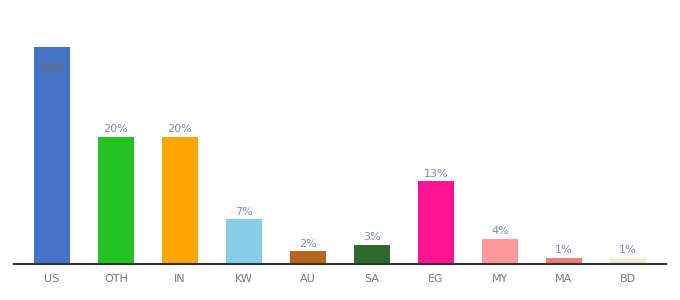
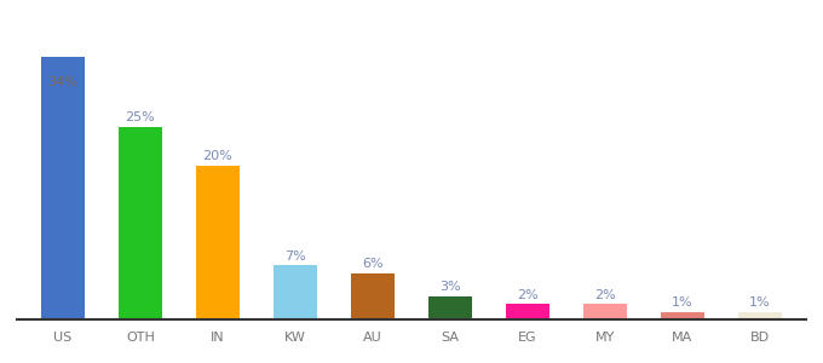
OTH: 20% -> 25%
AU: 2% -> 6%
EG: 13% -> 2%
MY: 4% -> 2%
